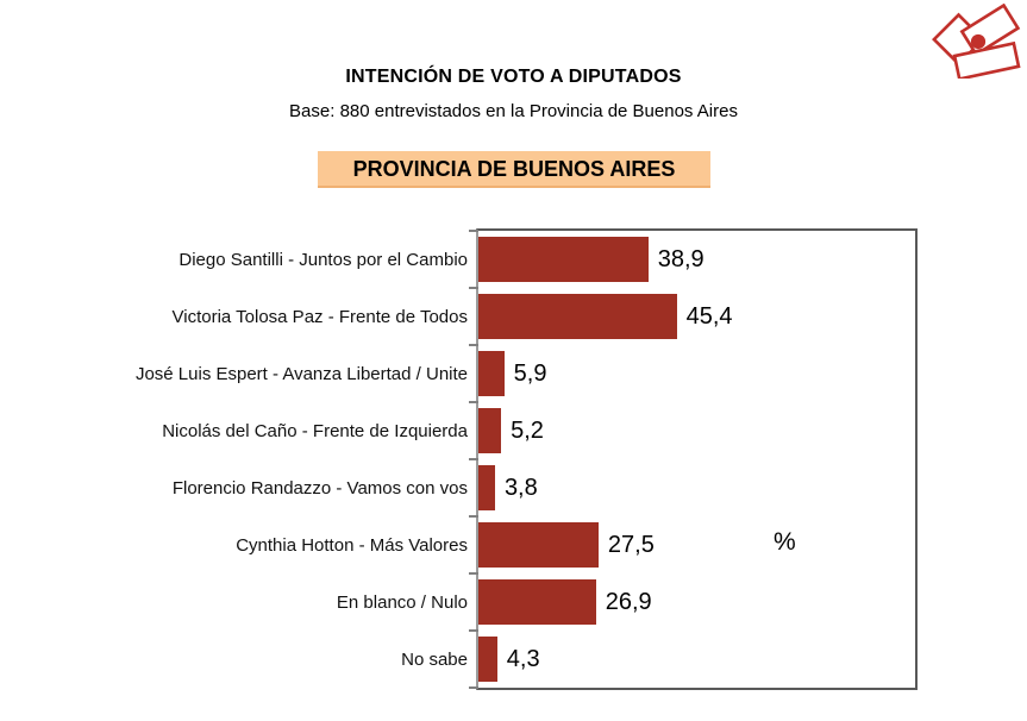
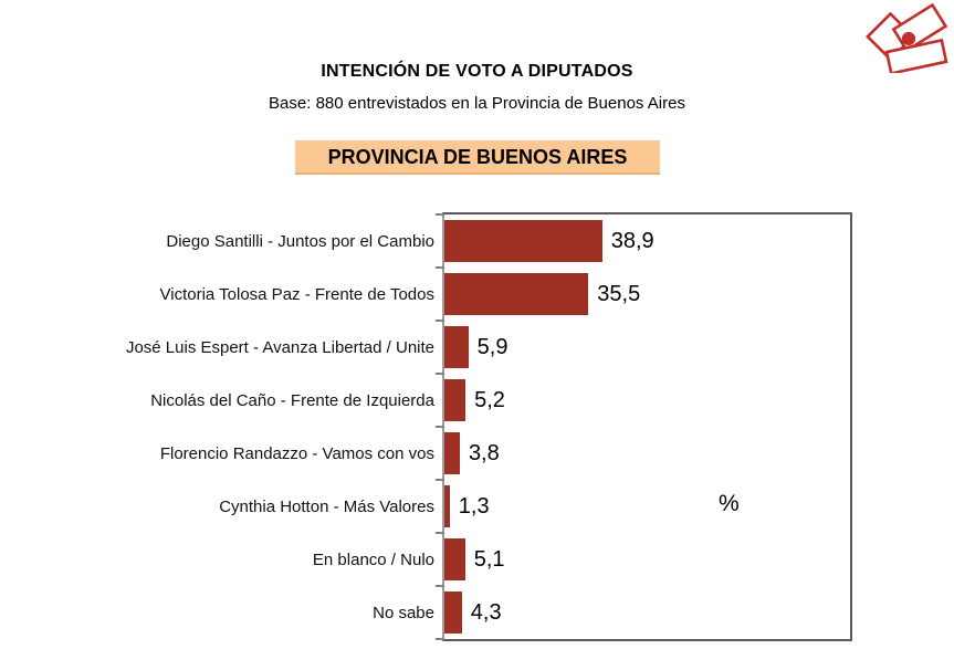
Victoria Tolosa Paz - Frente de Todos: 45,4 -> 35,5
Cynthia Hotton - Más Valores: 27,5 -> 1,3
En blanco / Nulo: 26,9 -> 5,1
